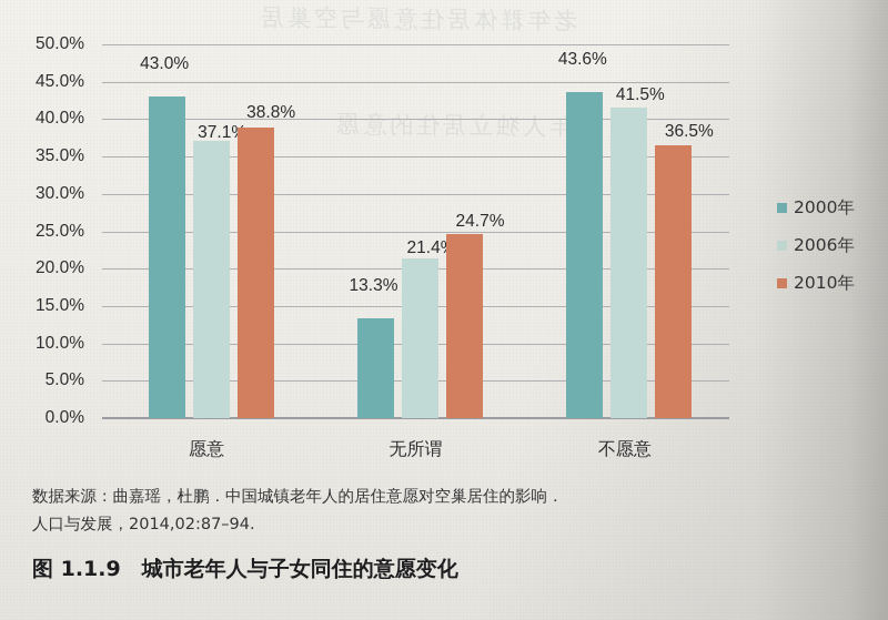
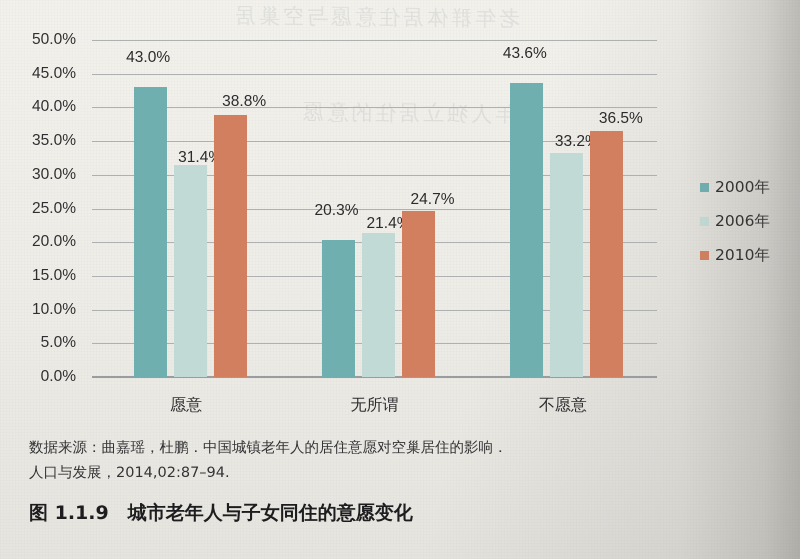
2006年/愿意: 37.1% -> 31.4%
2000年/无所谓: 13.3% -> 20.3%
2006年/不愿意: 41.5% -> 33.2%
